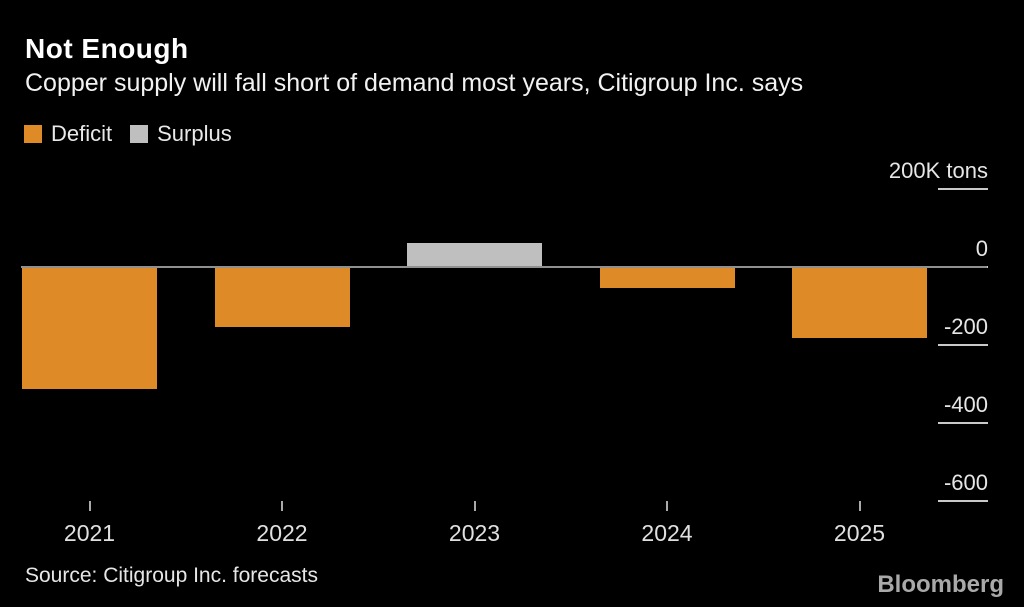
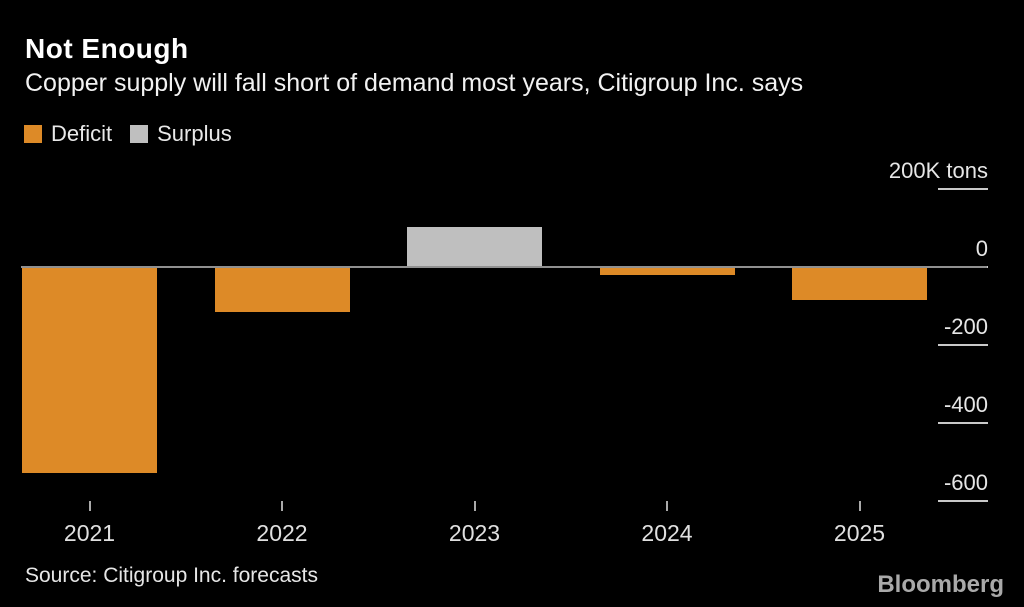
2021: -310 -> -520
2022: -150 -> -110
2023: 60 -> 100
2024: -50 -> -20
2025: -180 -> -80
